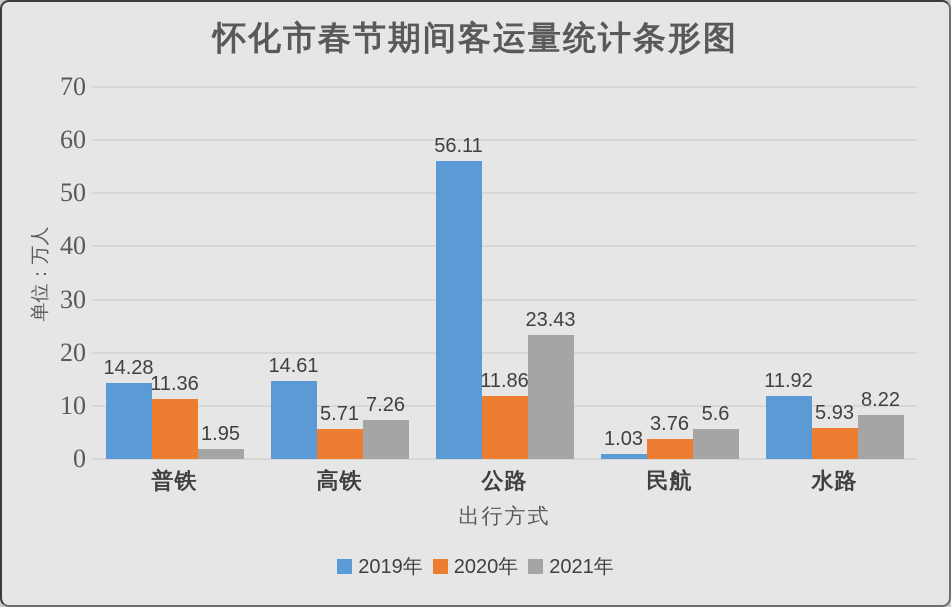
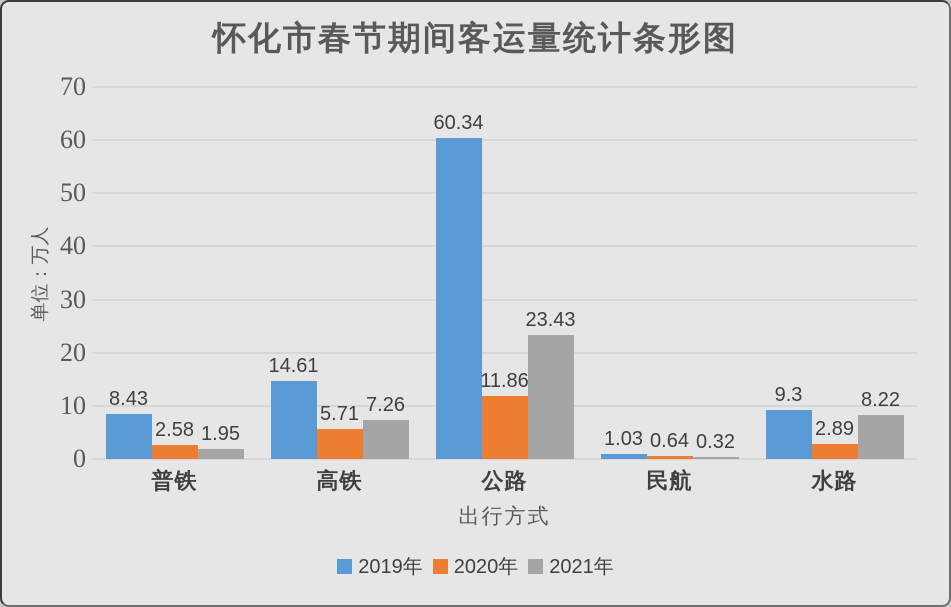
2019年/普铁: 14.28 -> 8.43
2020年/普铁: 11.36 -> 2.58
2019年/公路: 56.11 -> 60.34
2020年/民航: 3.76 -> 0.64
2021年/民航: 5.6 -> 0.32
2019年/水路: 11.92 -> 9.3
2020年/水路: 5.93 -> 2.89
